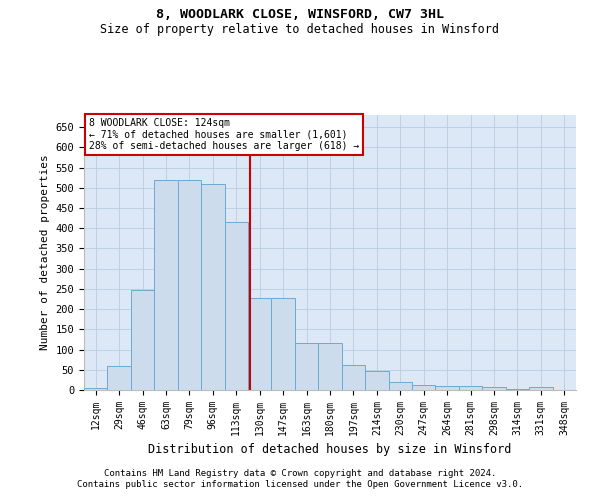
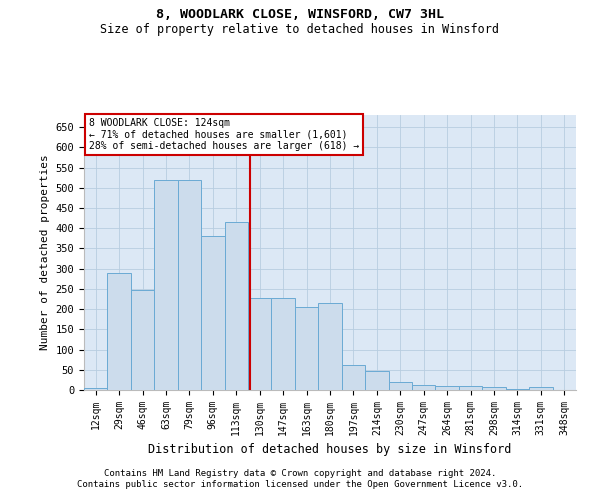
29sqm: 60 -> 290
96sqm: 510 -> 380
163sqm: 115 -> 205
180sqm: 115 -> 215
